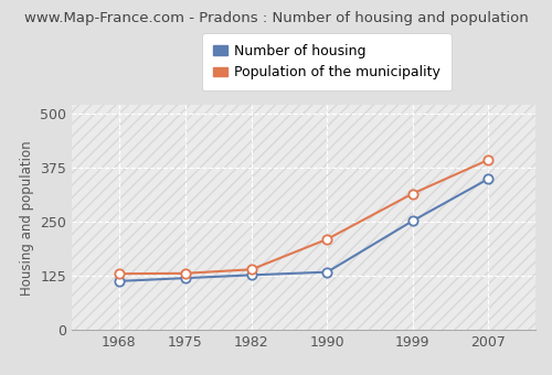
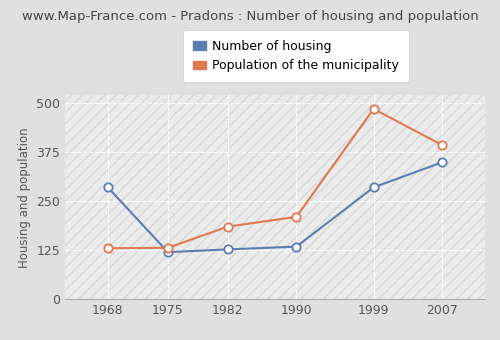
Number of housing/1968: 113 -> 285
Population of the municipality/1982: 140 -> 185
Number of housing/1999: 252 -> 285
Population of the municipality/1999: 315 -> 485
